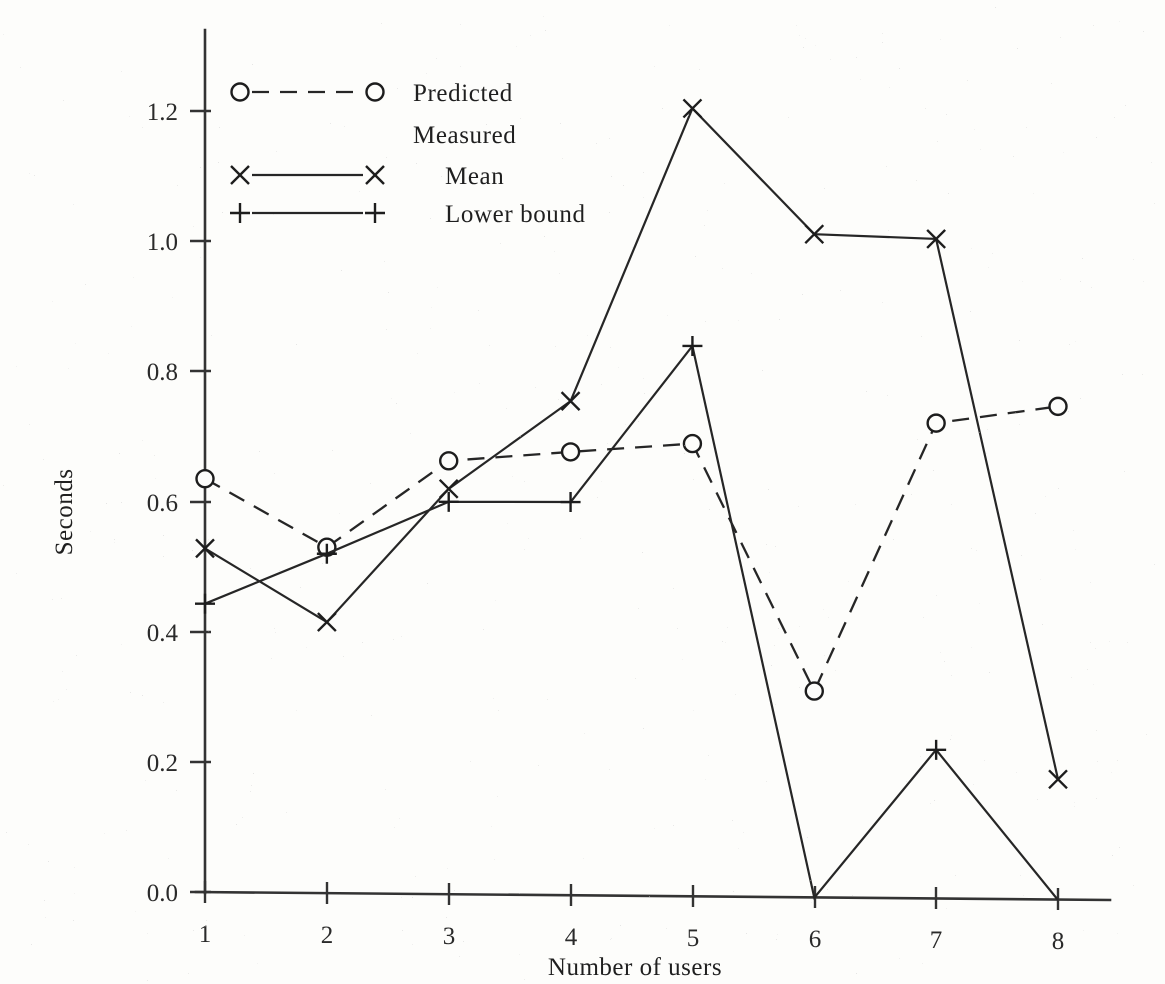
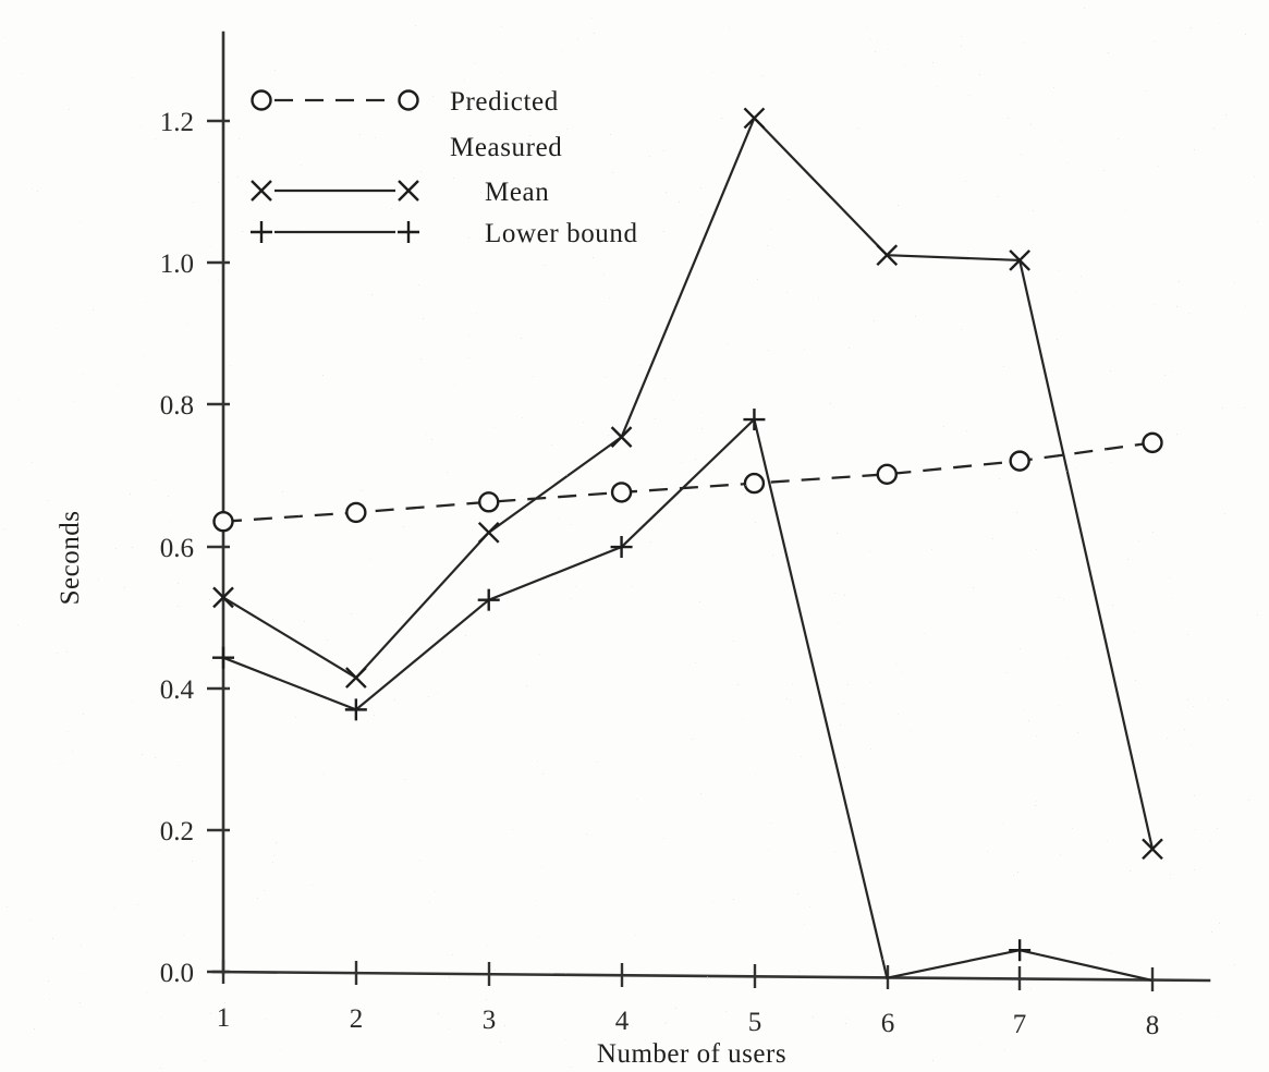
Predicted/2: 0.53 -> 0.65
Lower bound/2: 0.52 -> 0.37
Lower bound/3: 0.60 -> 0.53
Lower bound/5: 0.84 -> 0.78
Predicted/6: 0.31 -> 0.70
Lower bound/7: 0.22 -> 0.03
